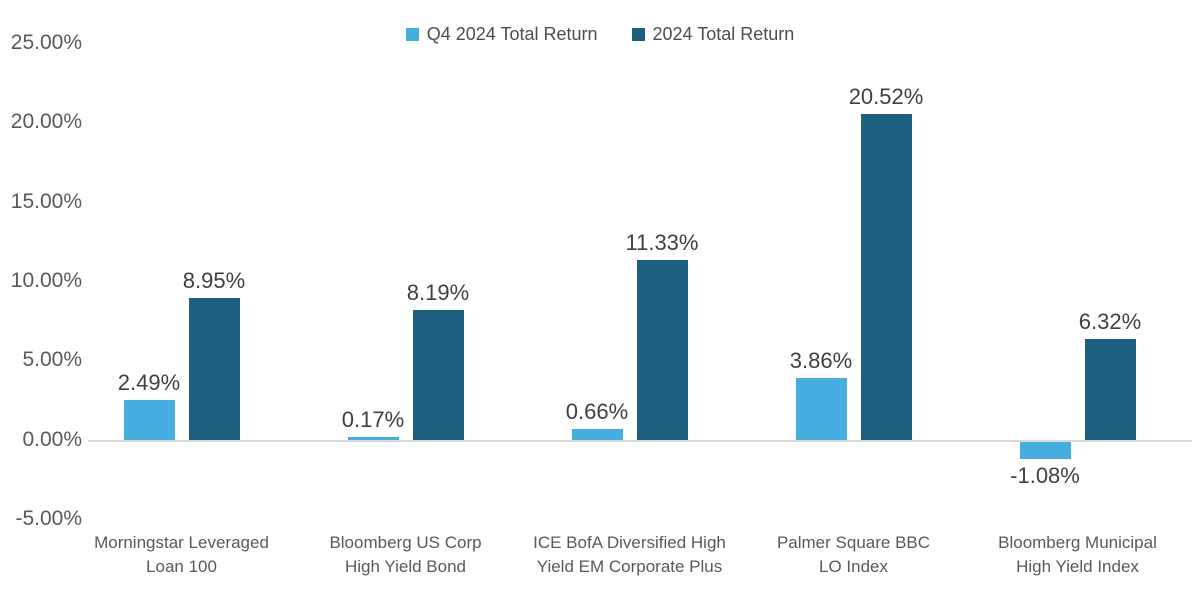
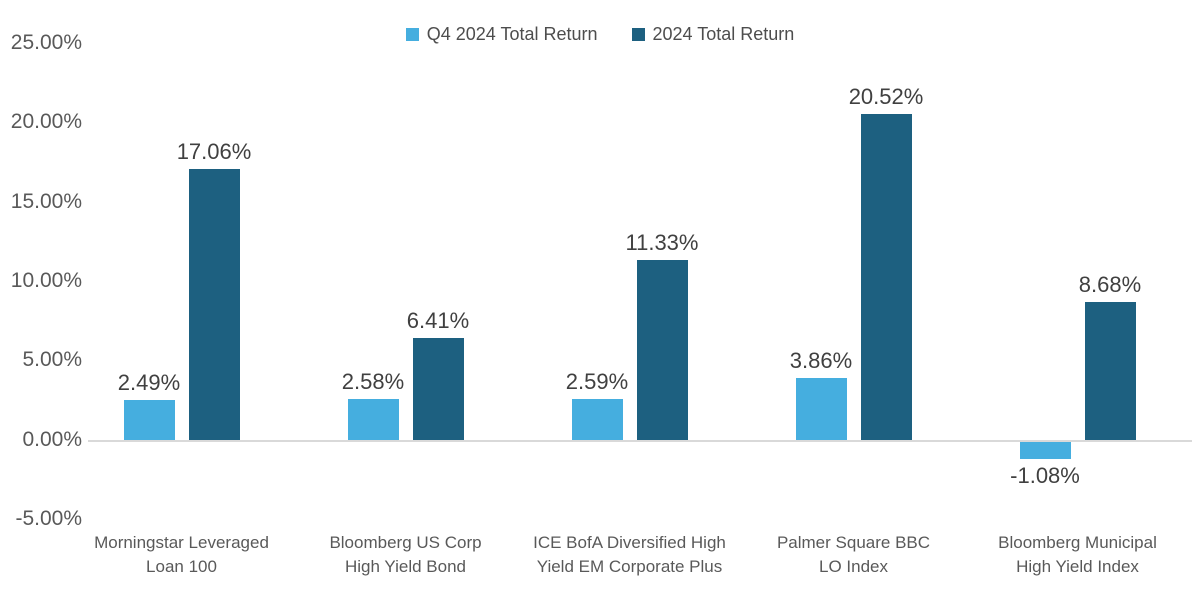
2024 Total Return/Morningstar Leveraged Loan 100: 8.95% -> 17.06%
Q4 2024 Total Return/Bloomberg US Corp High Yield Bond: 0.17% -> 2.58%
2024 Total Return/Bloomberg US Corp High Yield Bond: 8.19% -> 6.41%
Q4 2024 Total Return/ICE BofA Diversified High Yield EM Corporate Plus: 0.66% -> 2.59%
2024 Total Return/Bloomberg Municipal High Yield Index: 6.32% -> 8.68%
